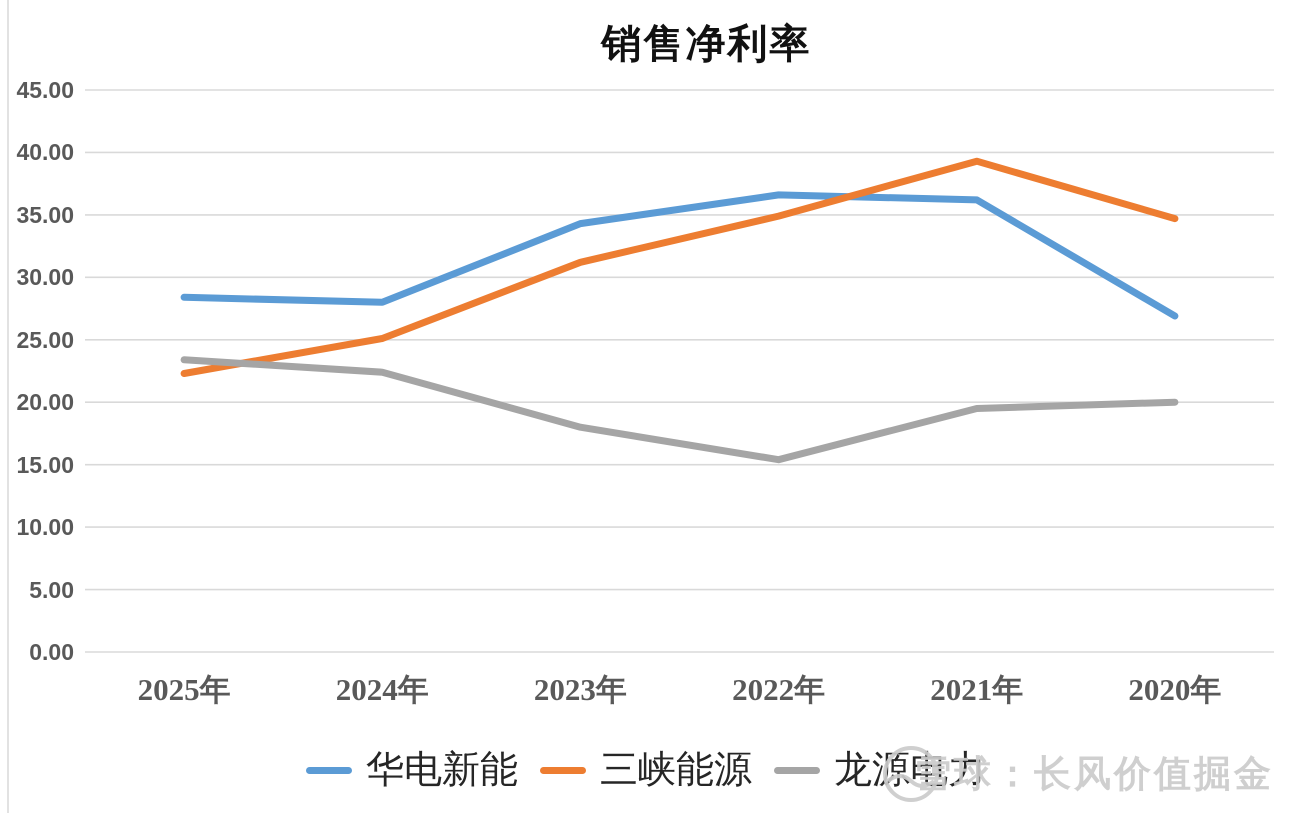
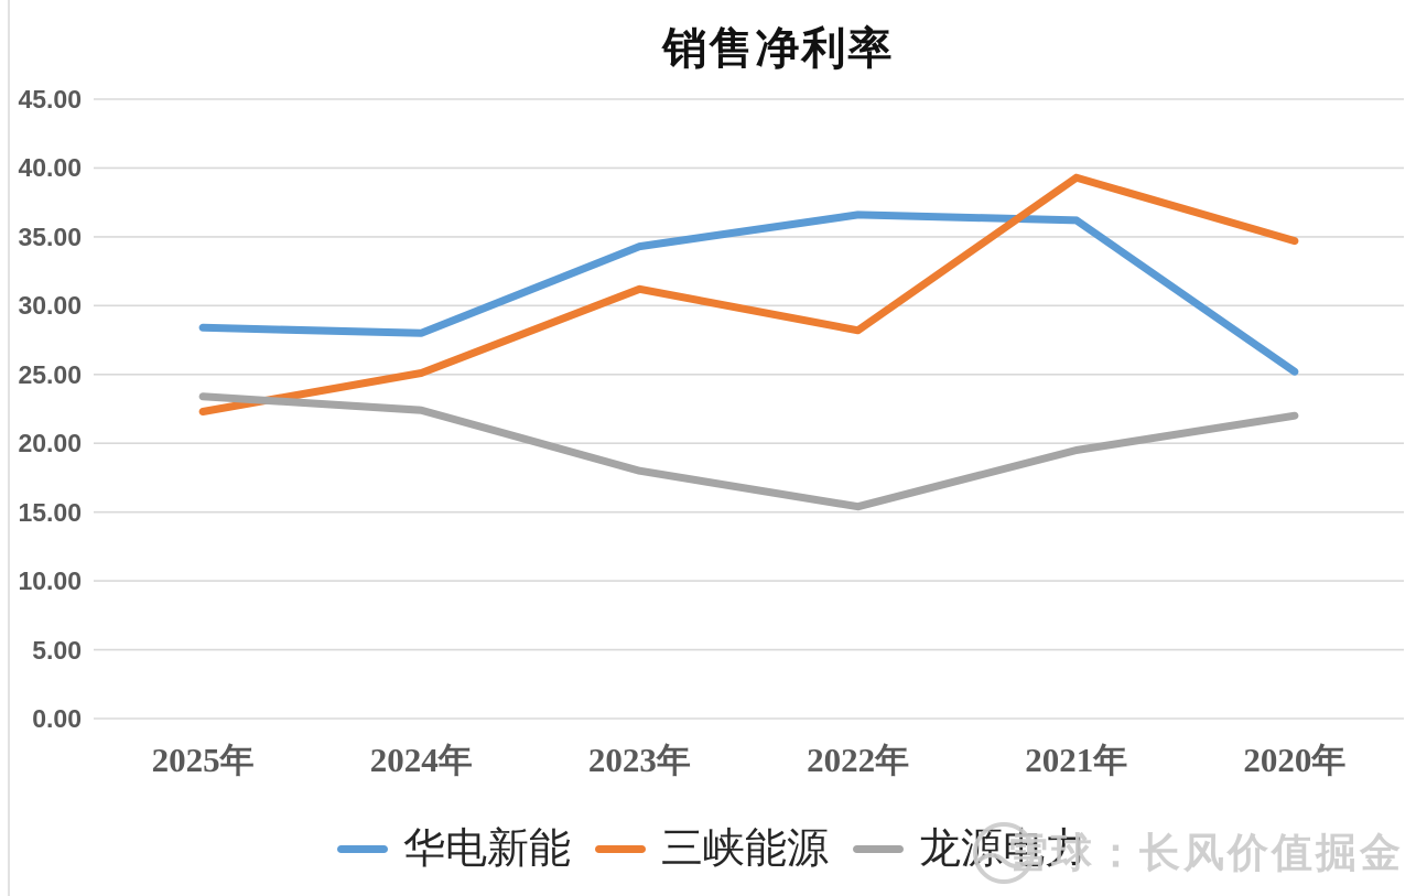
三峡能源/2022年: 34.9 -> 28.2
华电新能/2020年: 26.9 -> 25.2
龙源电力/2020年: 20.0 -> 22.0
